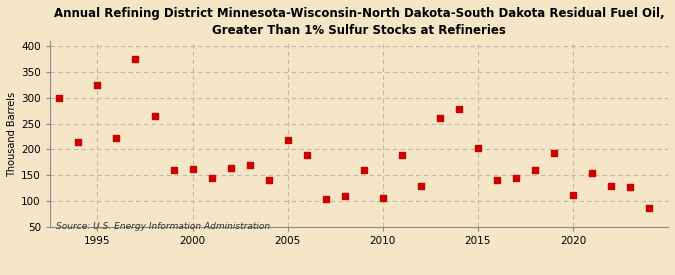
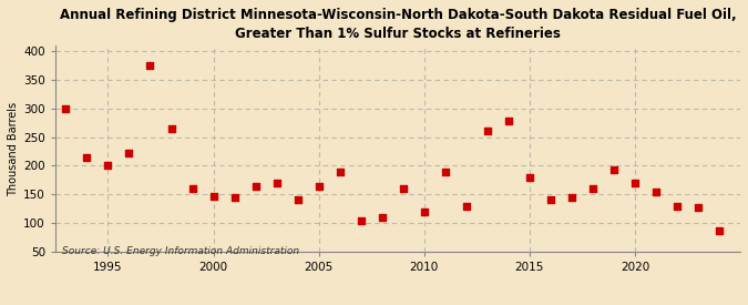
1995: 324 -> 200
2000: 162 -> 147
2005: 218 -> 165
2010: 106 -> 120
2015: 202 -> 180
2020: 112 -> 170
